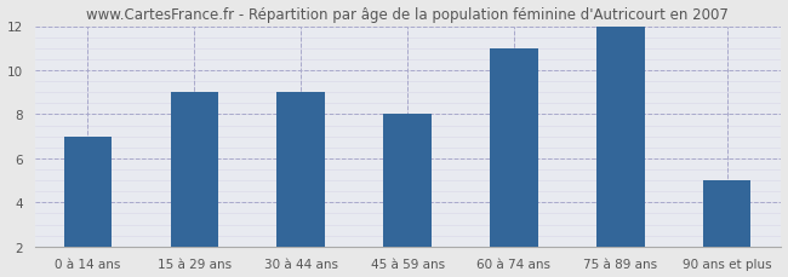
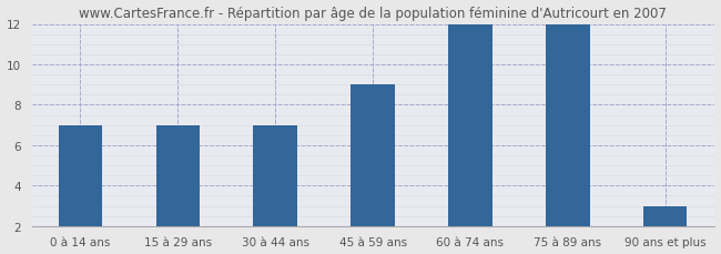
15 à 29 ans: 9 -> 7
30 à 44 ans: 9 -> 7
45 à 59 ans: 8 -> 9
60 à 74 ans: 11 -> 12
90 ans et plus: 5 -> 3
